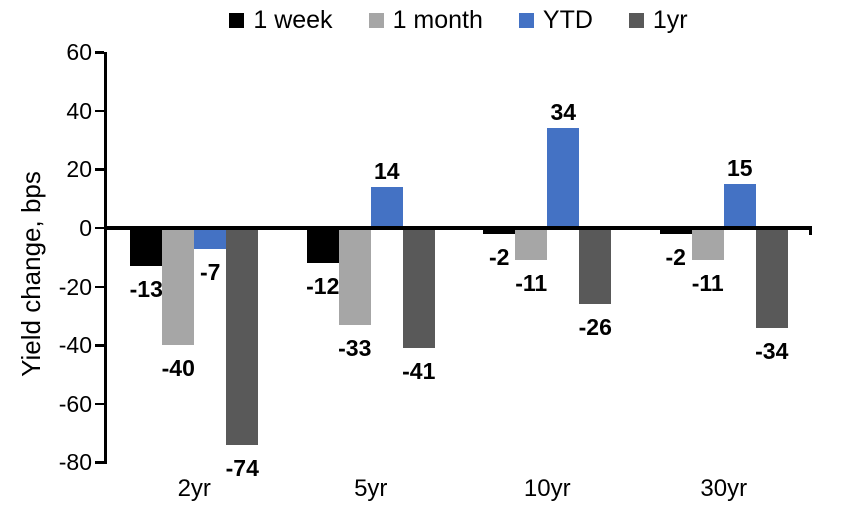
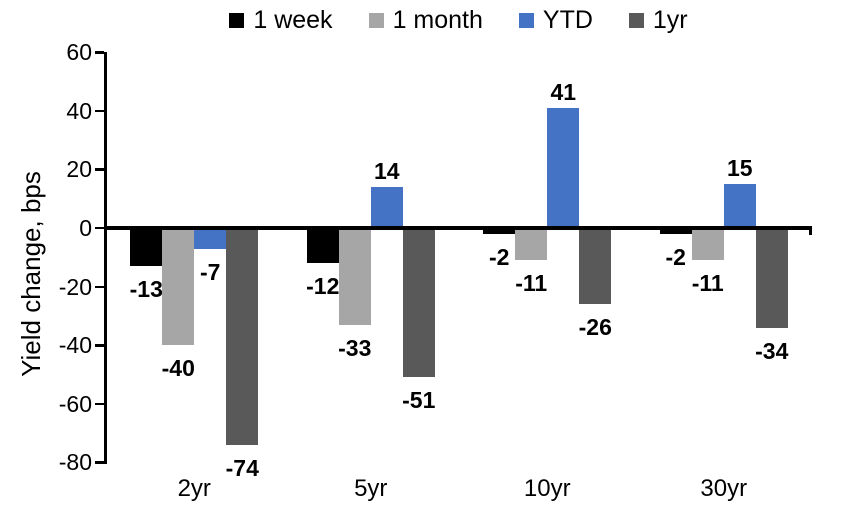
1yr/5yr: -41 -> -51
YTD/10yr: 34 -> 41
